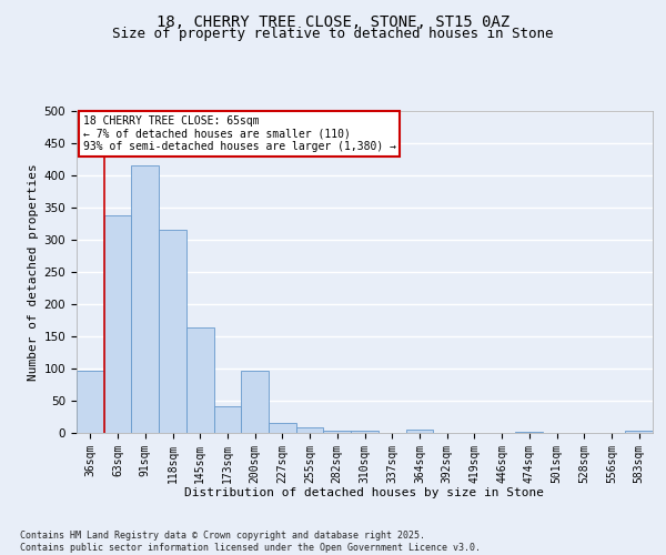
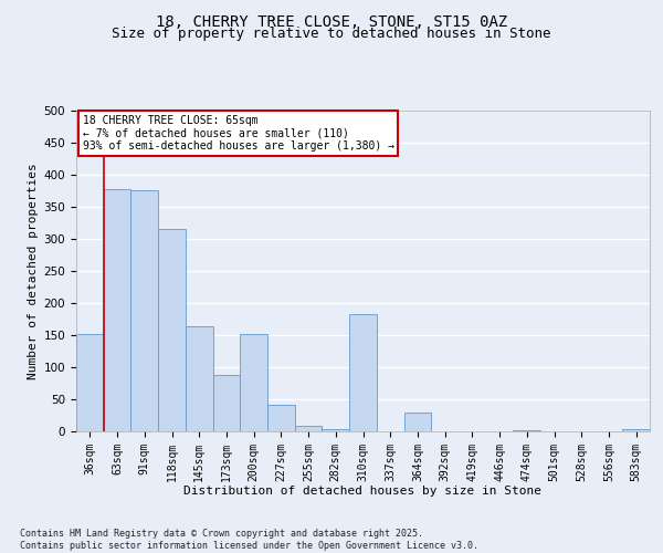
36sqm: 97 -> 152
63sqm: 338 -> 378
91sqm: 415 -> 376
173sqm: 42 -> 88
200sqm: 97 -> 152
227sqm: 15 -> 42
310sqm: 4 -> 182
364sqm: 6 -> 30
